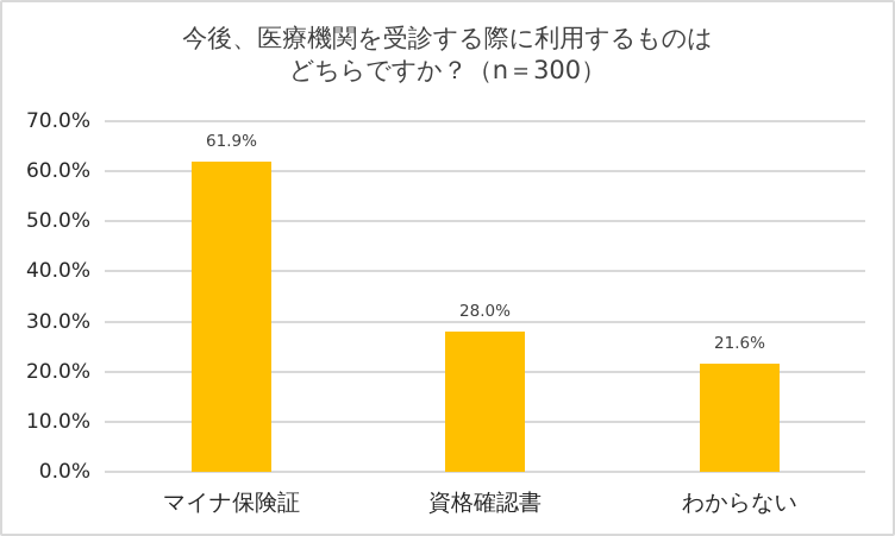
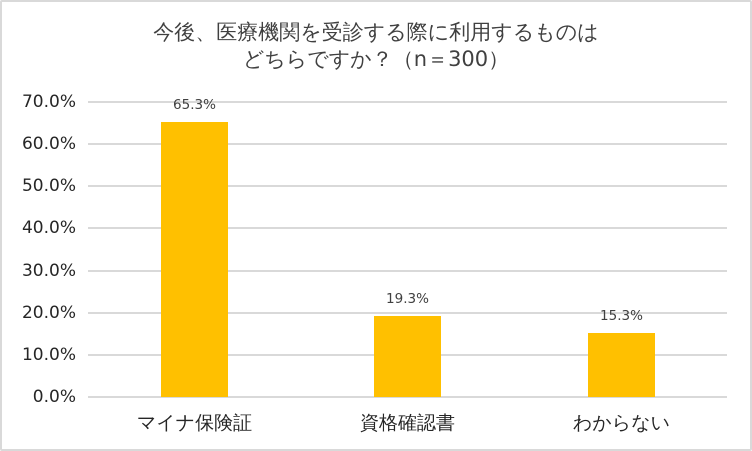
マイナ保険証: 61.9% -> 65.3%
資格確認書: 28.0% -> 19.3%
わからない: 21.6% -> 15.3%
